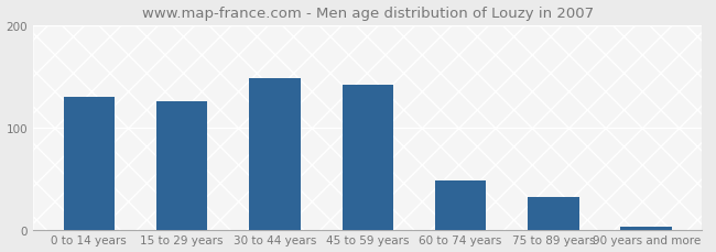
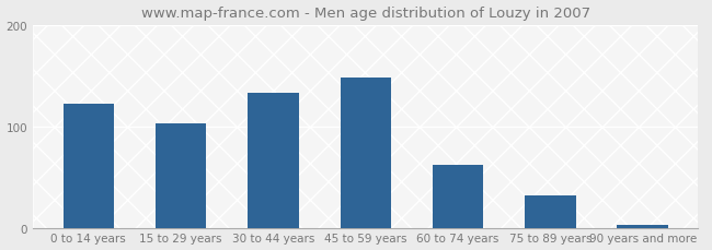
0 to 14 years: 130 -> 122
15 to 29 years: 126 -> 103
30 to 44 years: 148 -> 133
45 to 59 years: 142 -> 148
60 to 74 years: 48 -> 62
